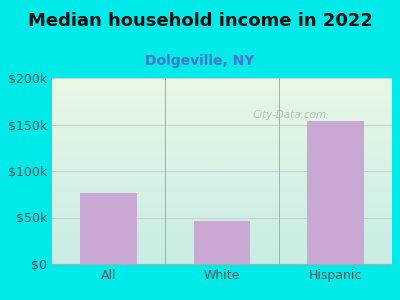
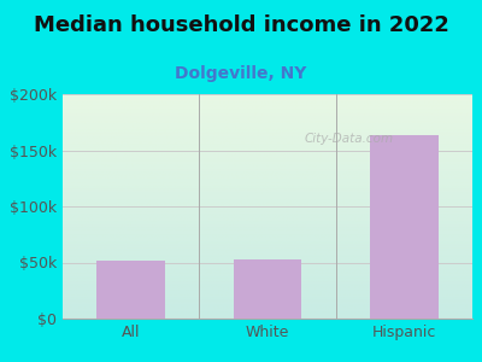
All: $76k -> $52k
White: $46k -> $53k
Hispanic: $154k -> $163k
